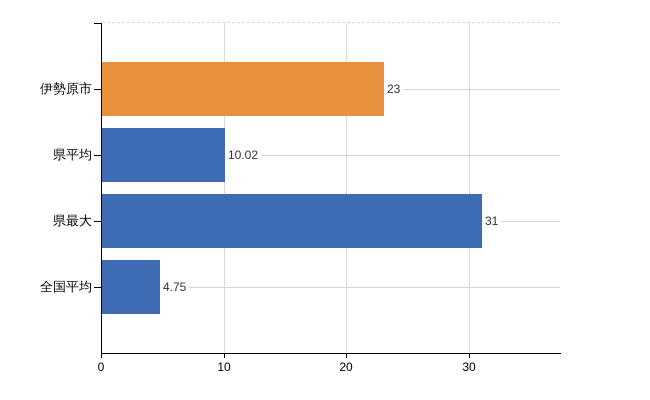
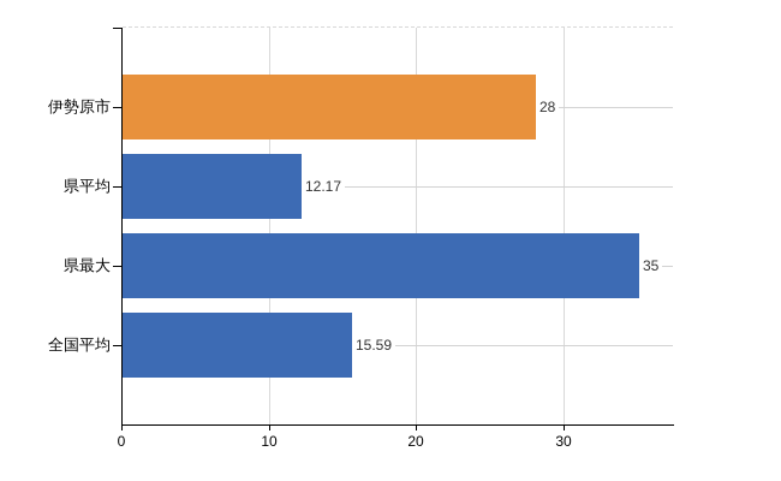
伊勢原市: 23 -> 28
県平均: 10.02 -> 12.17
県最大: 31 -> 35
全国平均: 4.75 -> 15.59
